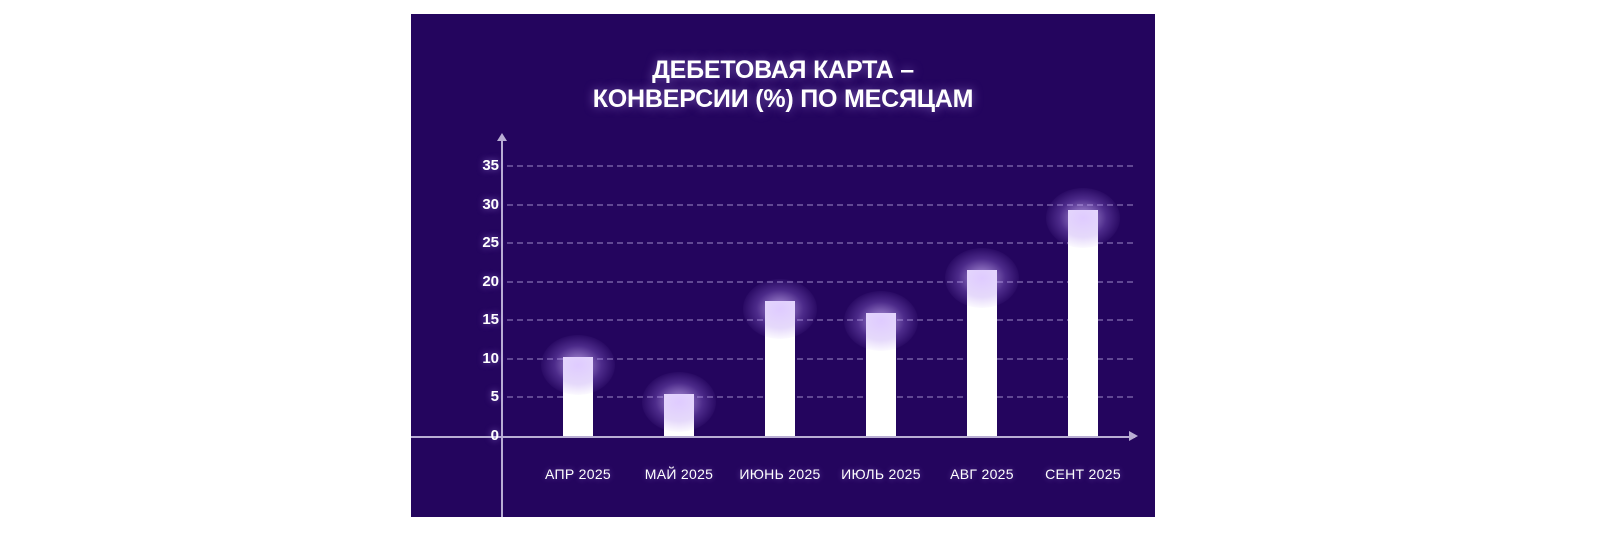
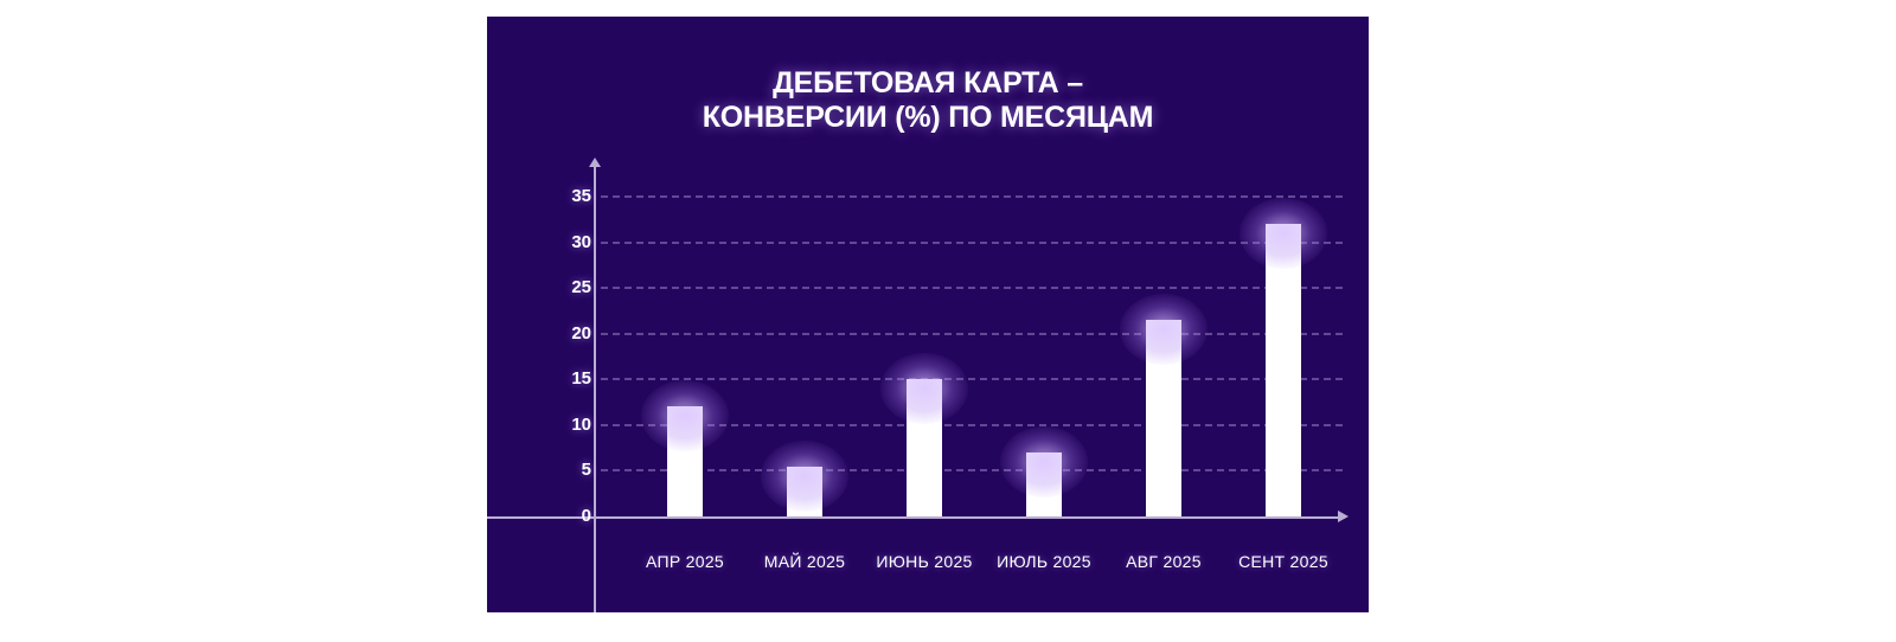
АПР 2025: 10 -> 12
ИЮНЬ 2025: 18 -> 15
ИЮЛЬ 2025: 16 -> 7
СЕНТ 2025: 29 -> 32
